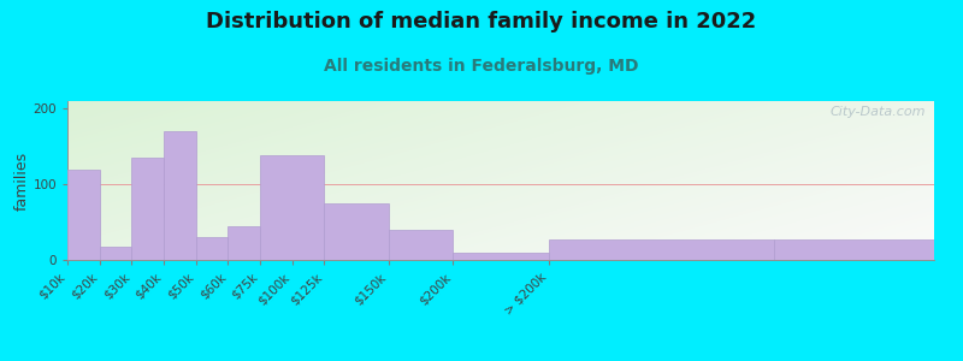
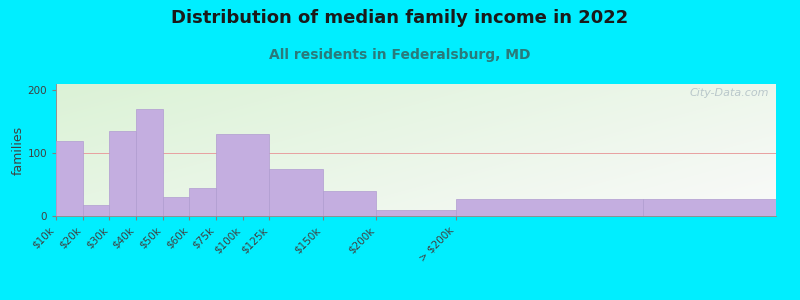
$100k: 138 -> 130
